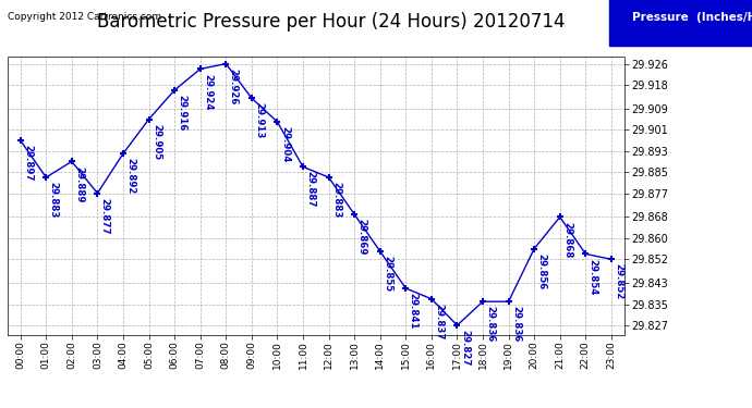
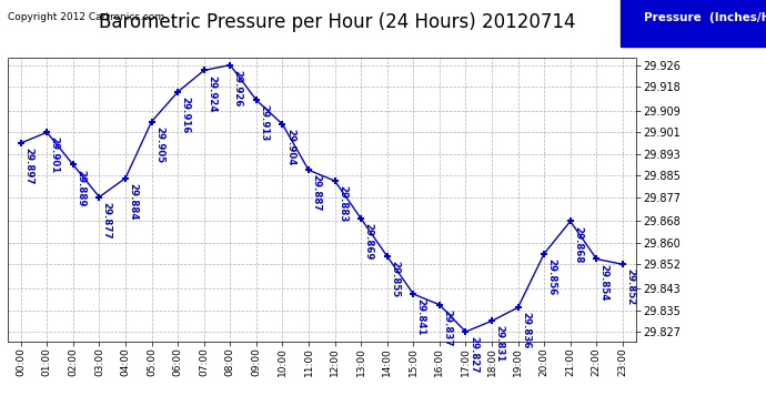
01:00: 29.883 -> 29.901
04:00: 29.892 -> 29.884
18:00: 29.836 -> 29.831
